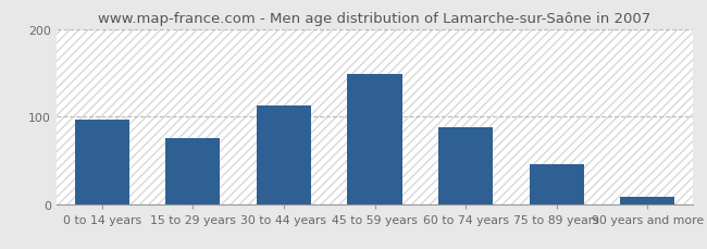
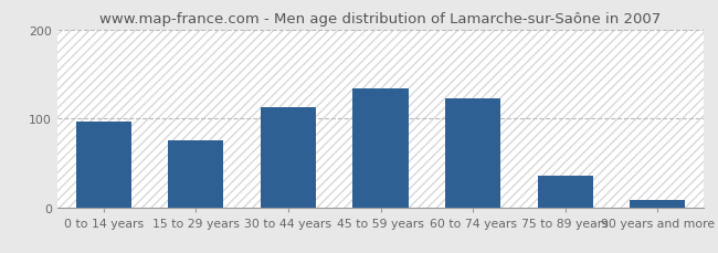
45 to 59 years: 148 -> 134
60 to 74 years: 88 -> 122
75 to 89 years: 46 -> 36
